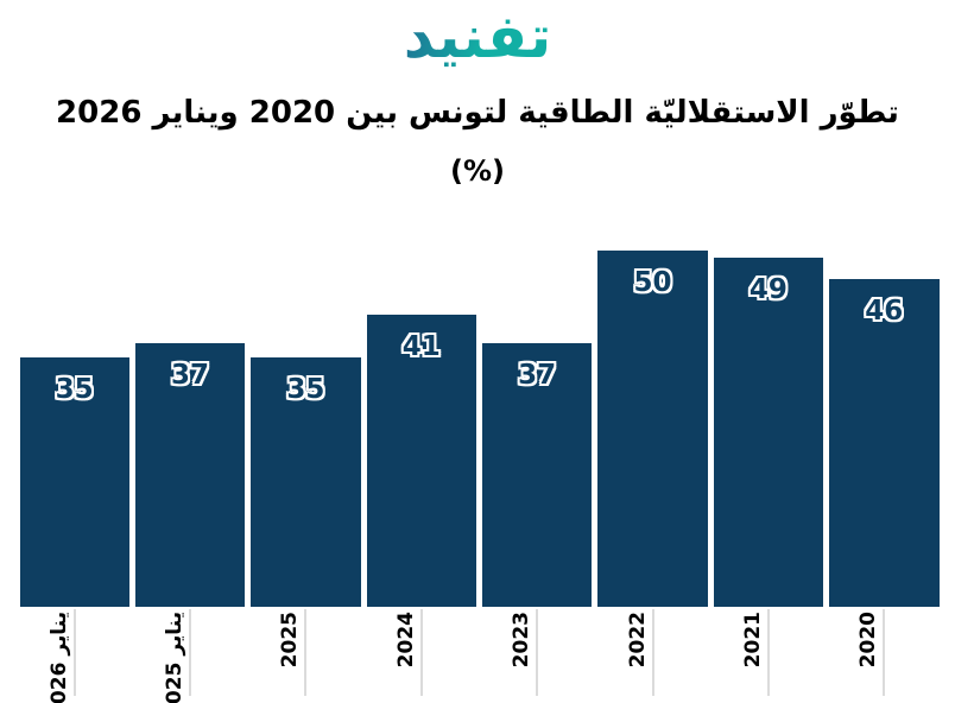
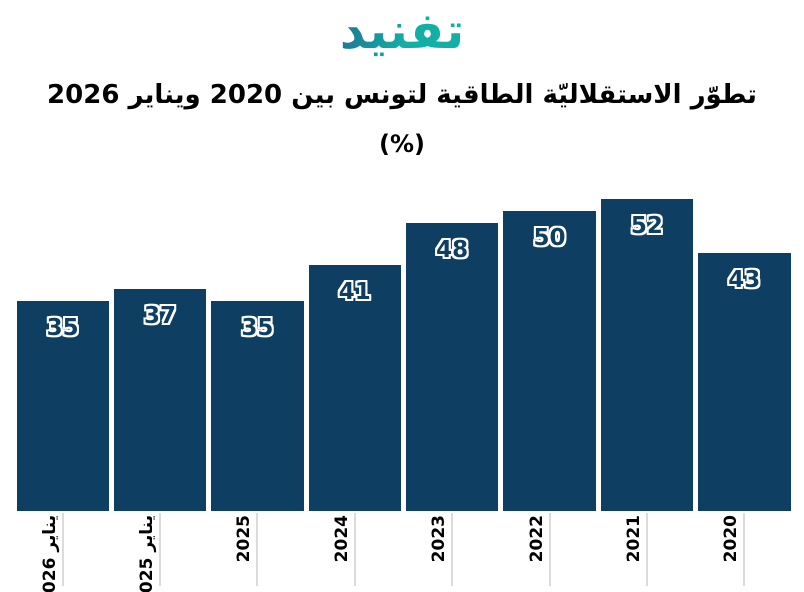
2023: 37 -> 48
2021: 49 -> 52
2020: 46 -> 43
